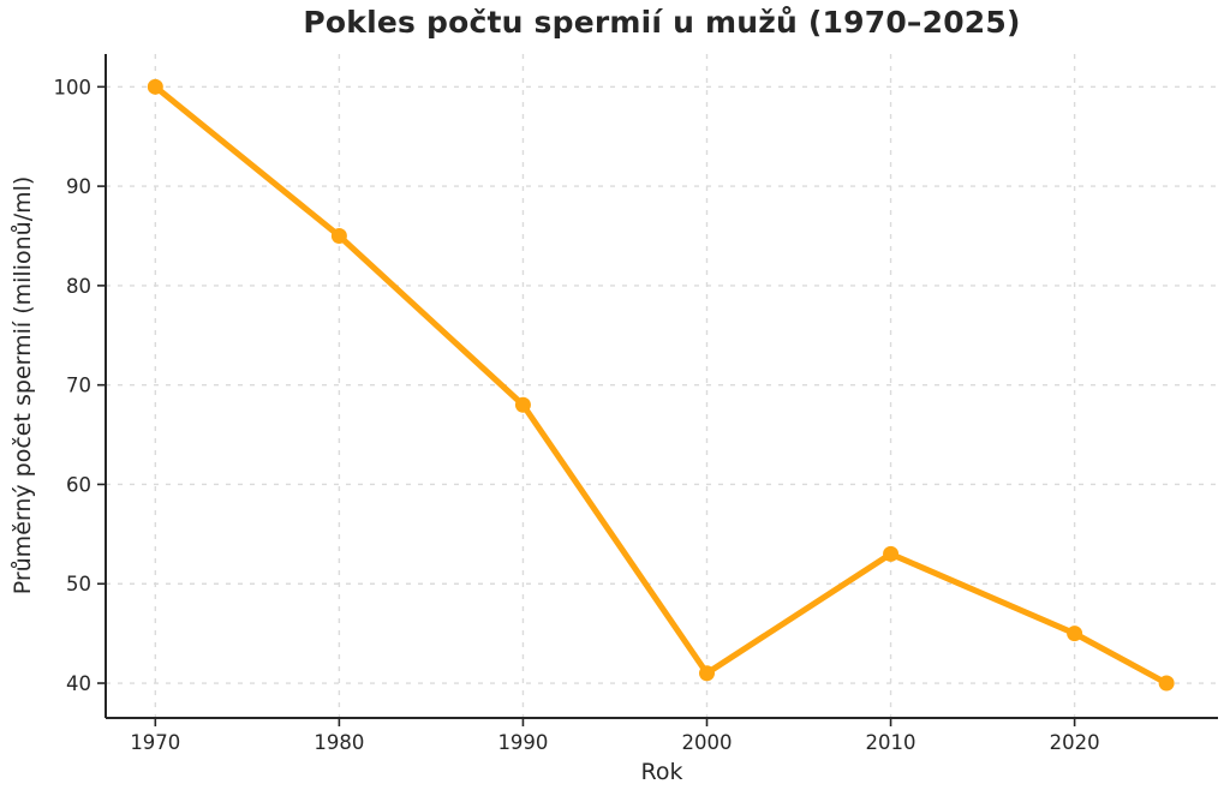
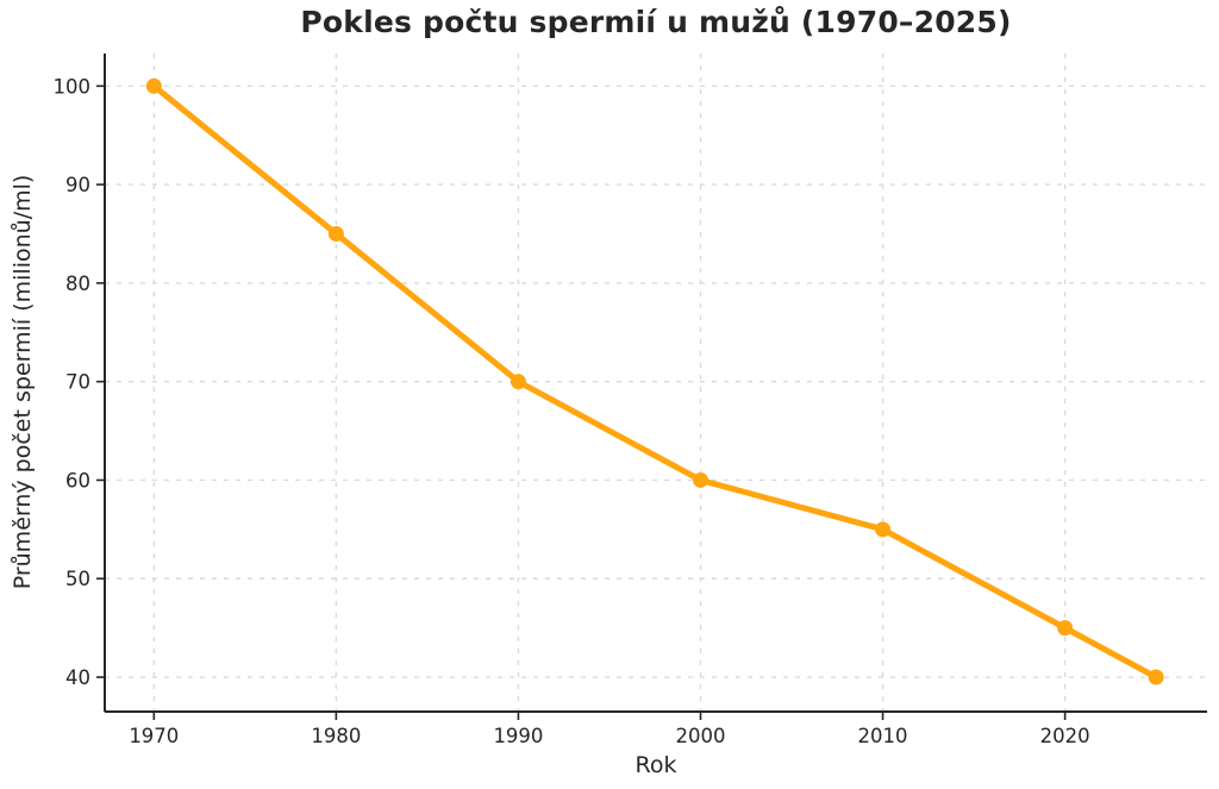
1990: 68 -> 70
2000: 41 -> 60
2010: 53 -> 55
